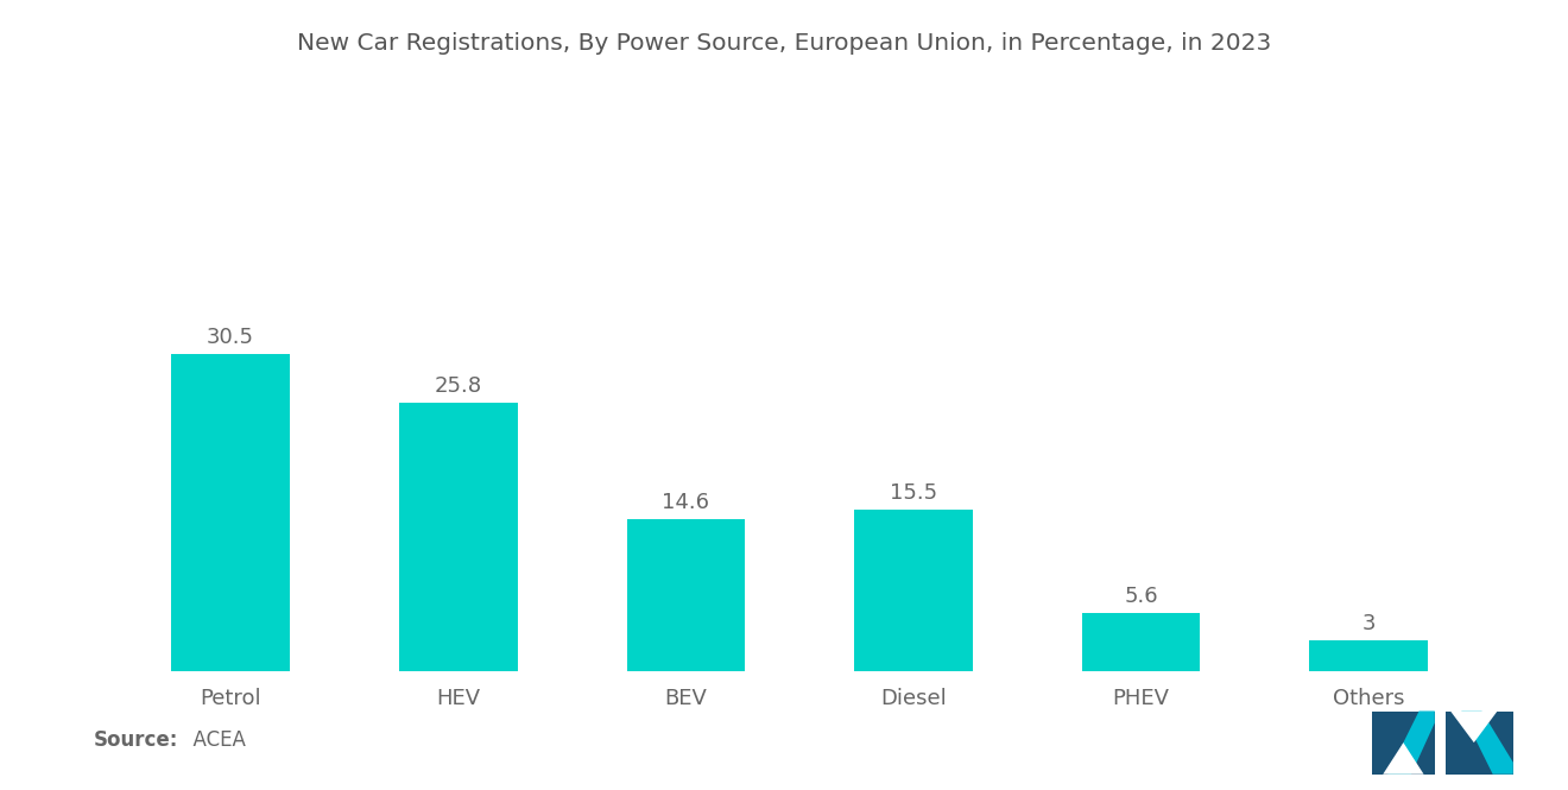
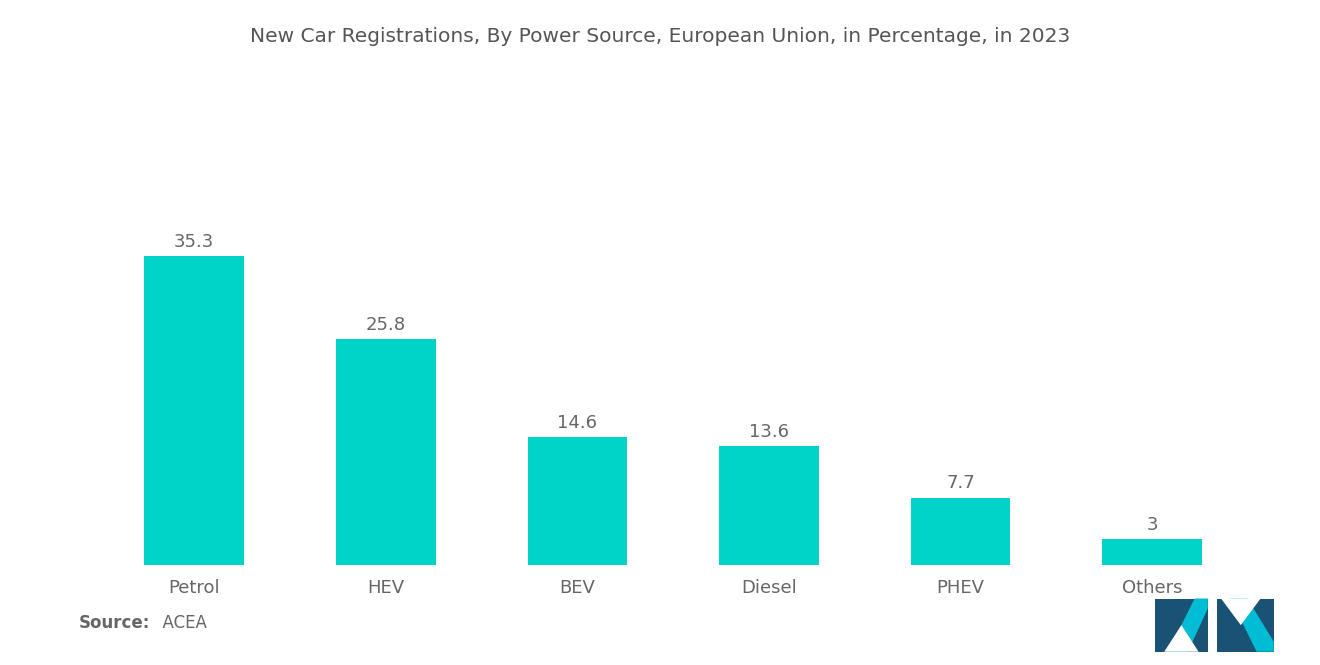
Petrol: 30.5 -> 35.3
Diesel: 15.5 -> 13.6
PHEV: 5.6 -> 7.7
